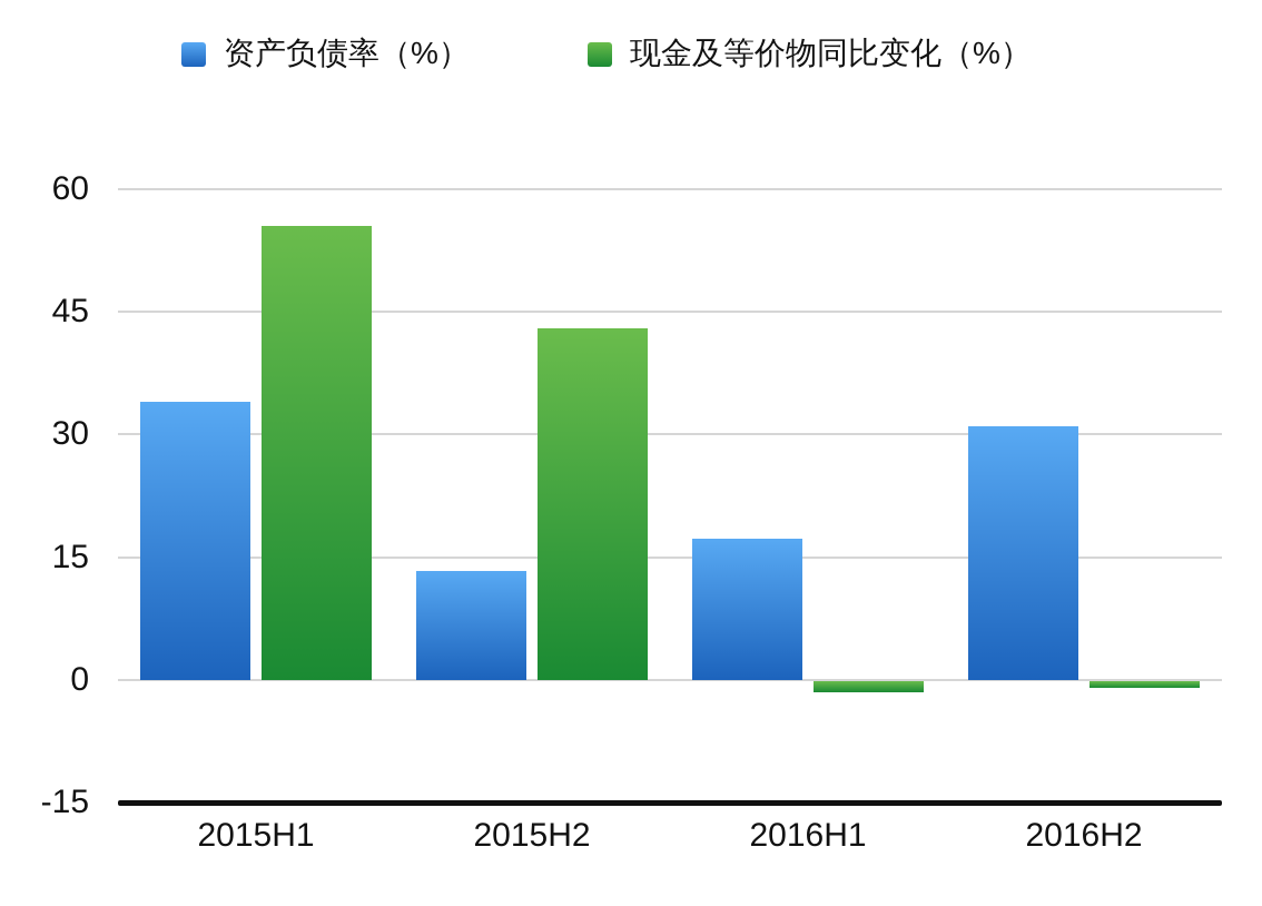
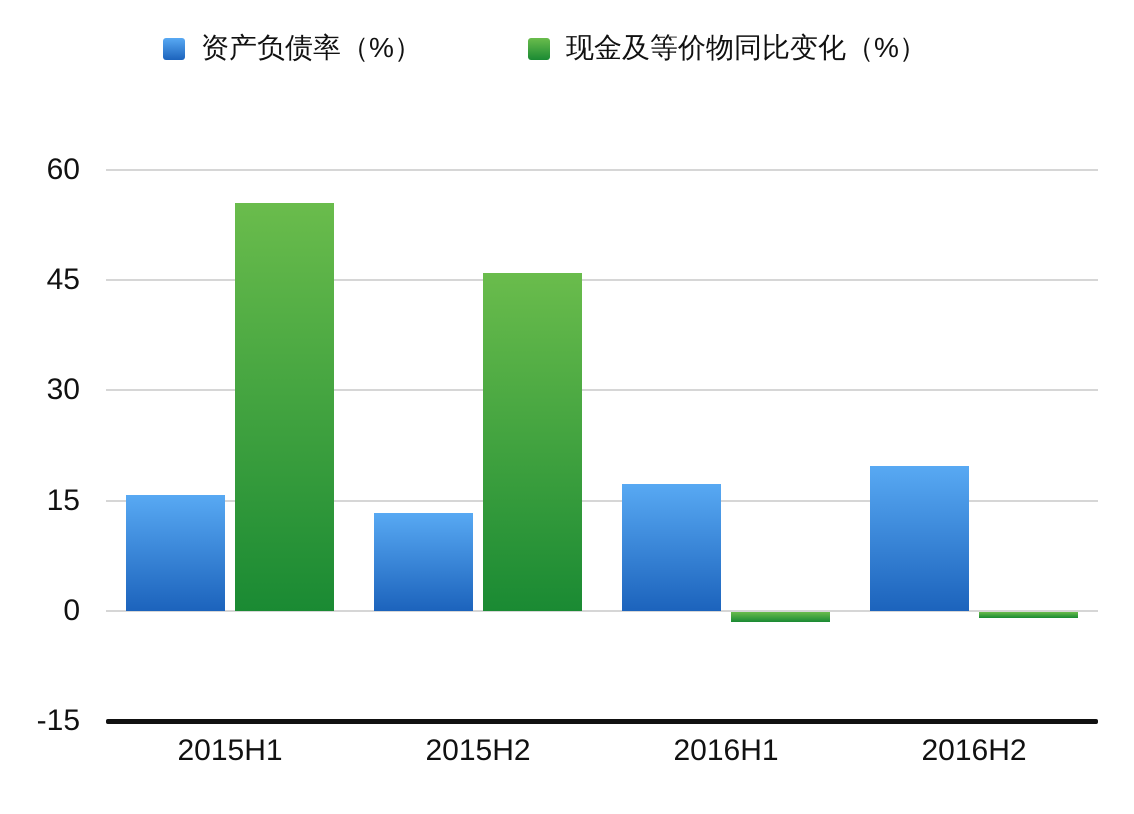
资产负债率（%）/2015H1: 34 -> 16
现金及等价物同比变化（%）/2015H2: 43 -> 46
资产负债率（%）/2016H2: 31 -> 20
